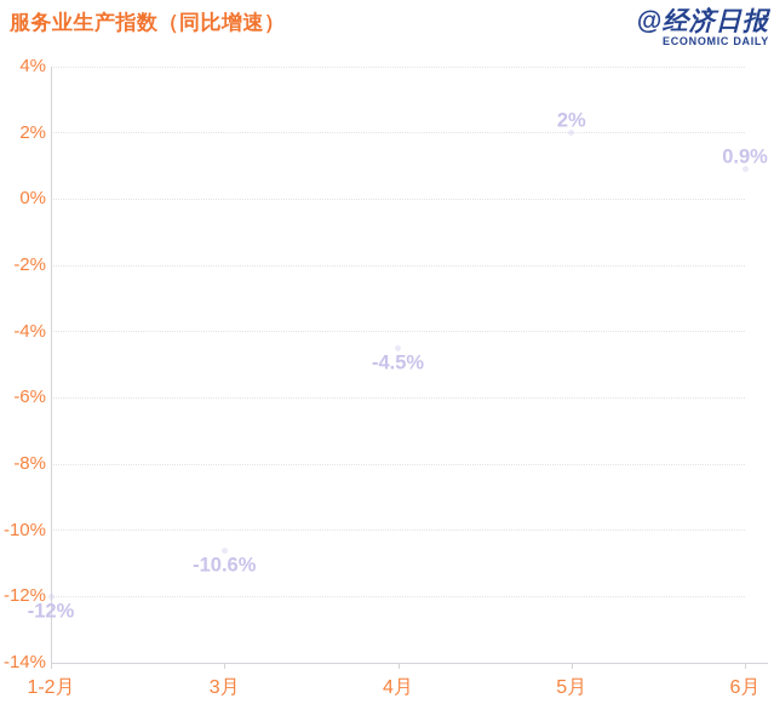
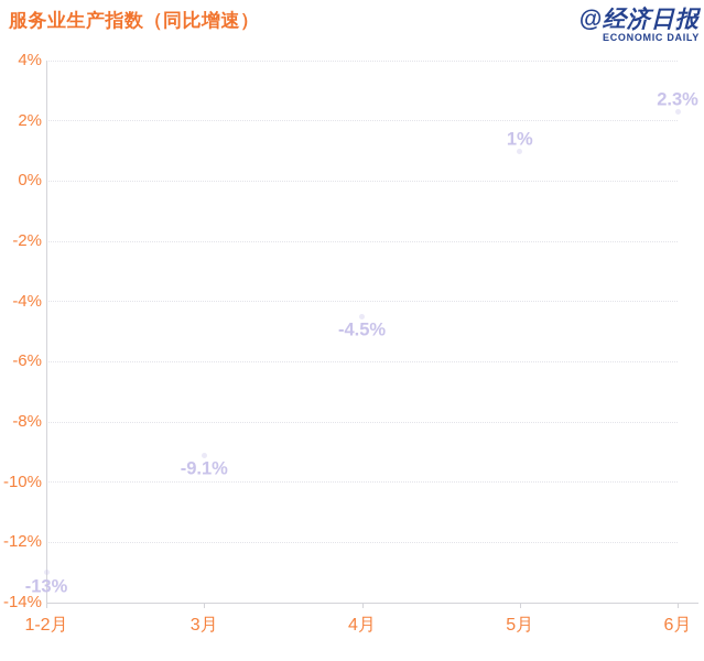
1-2月: -12% -> -13%
3月: -10.6% -> -9.1%
5月: 2% -> 1%
6月: 0.9% -> 2.3%
